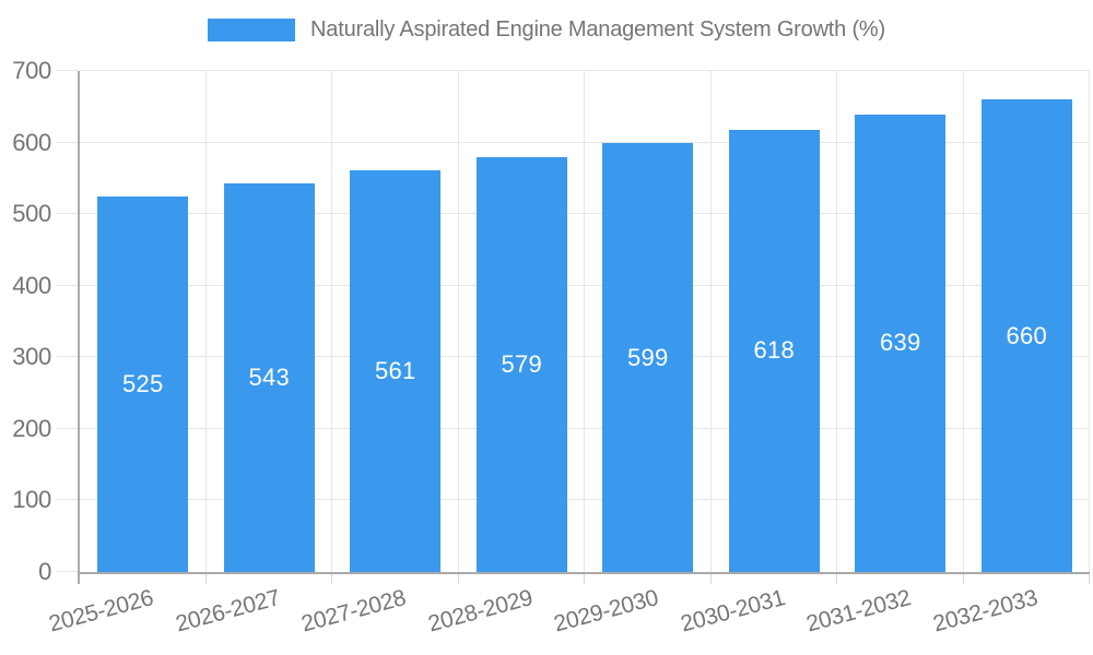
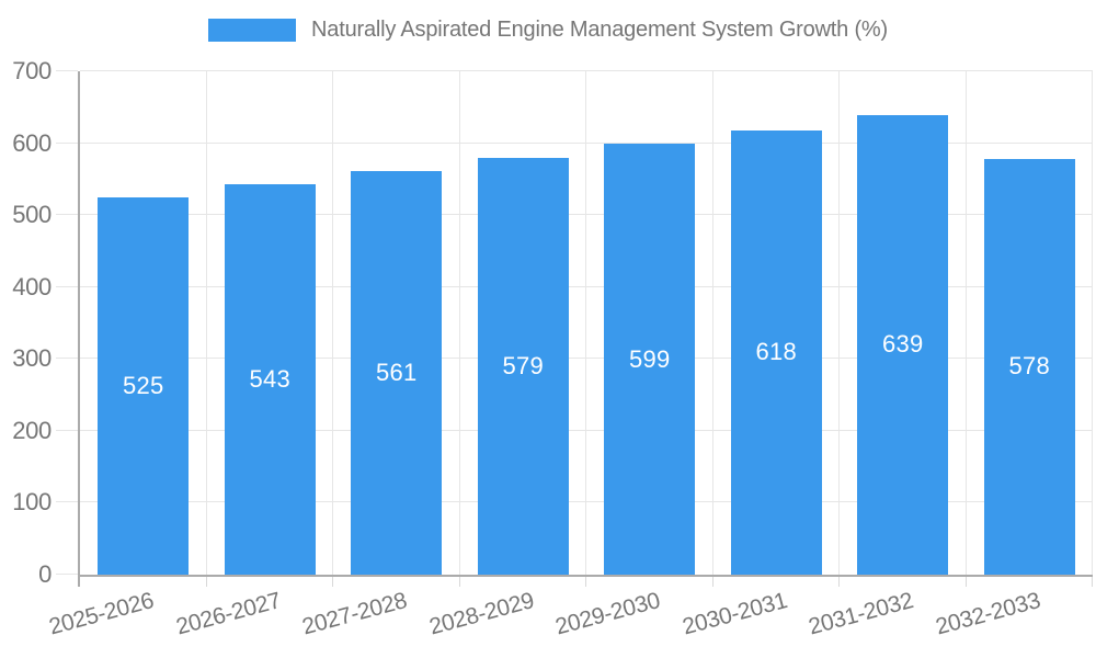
2032-2033: 660 -> 578
